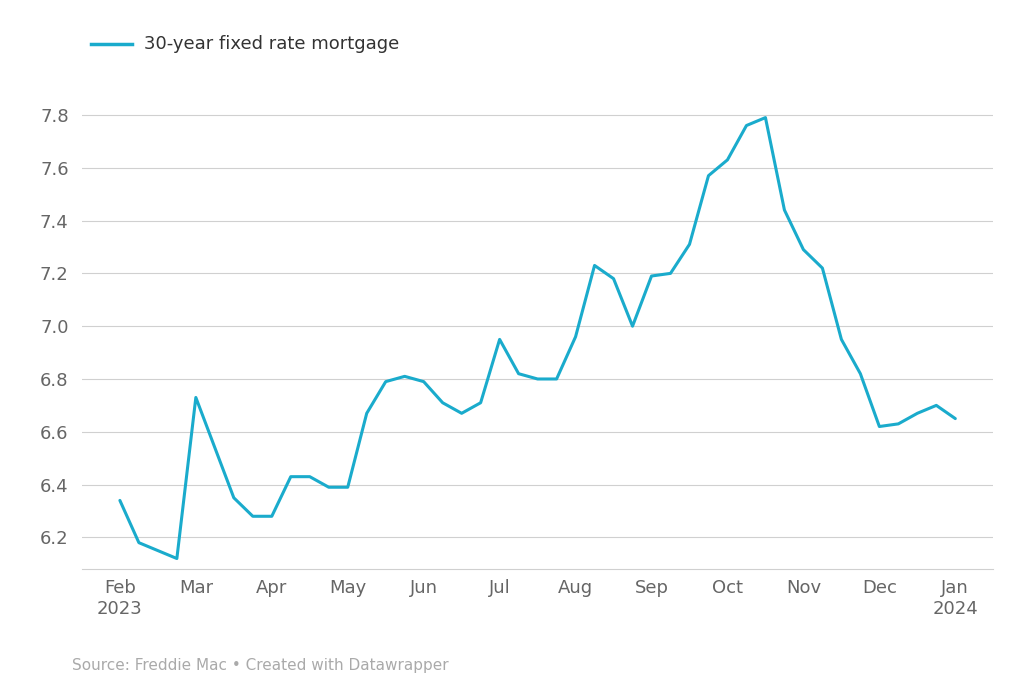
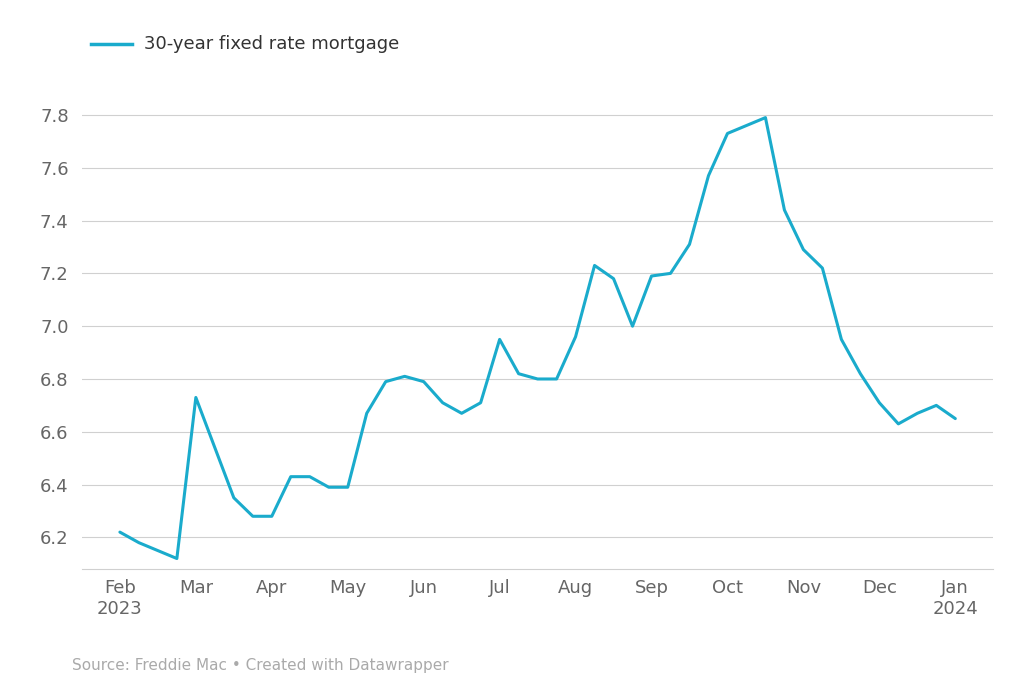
Feb 2023: 6.34 -> 6.22
Oct: 7.63 -> 7.73
Dec: 6.62 -> 6.71
